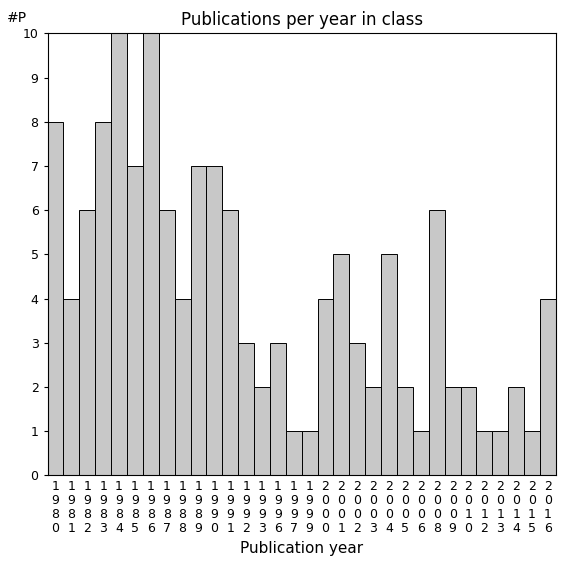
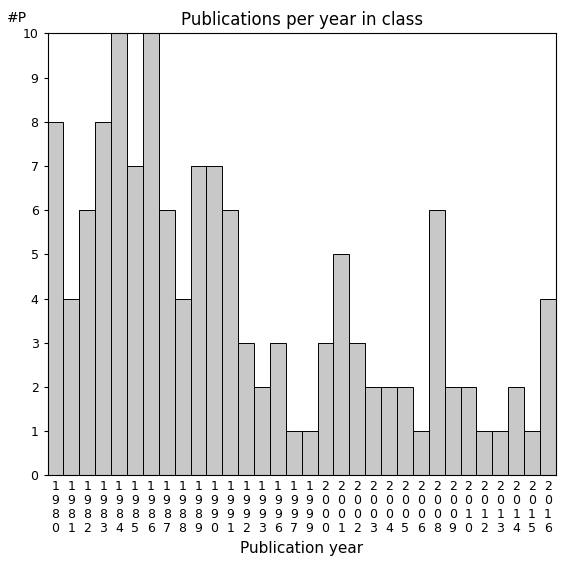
2 0 0 0: 4 -> 3
2 0 0 4: 5 -> 2
